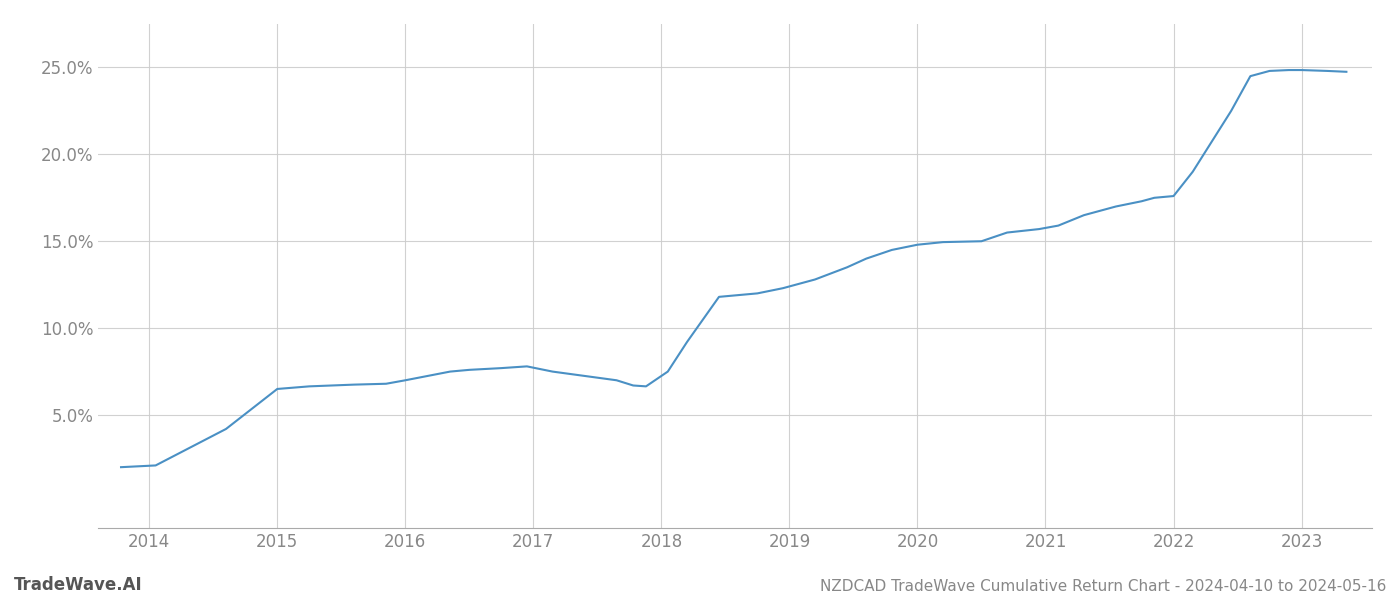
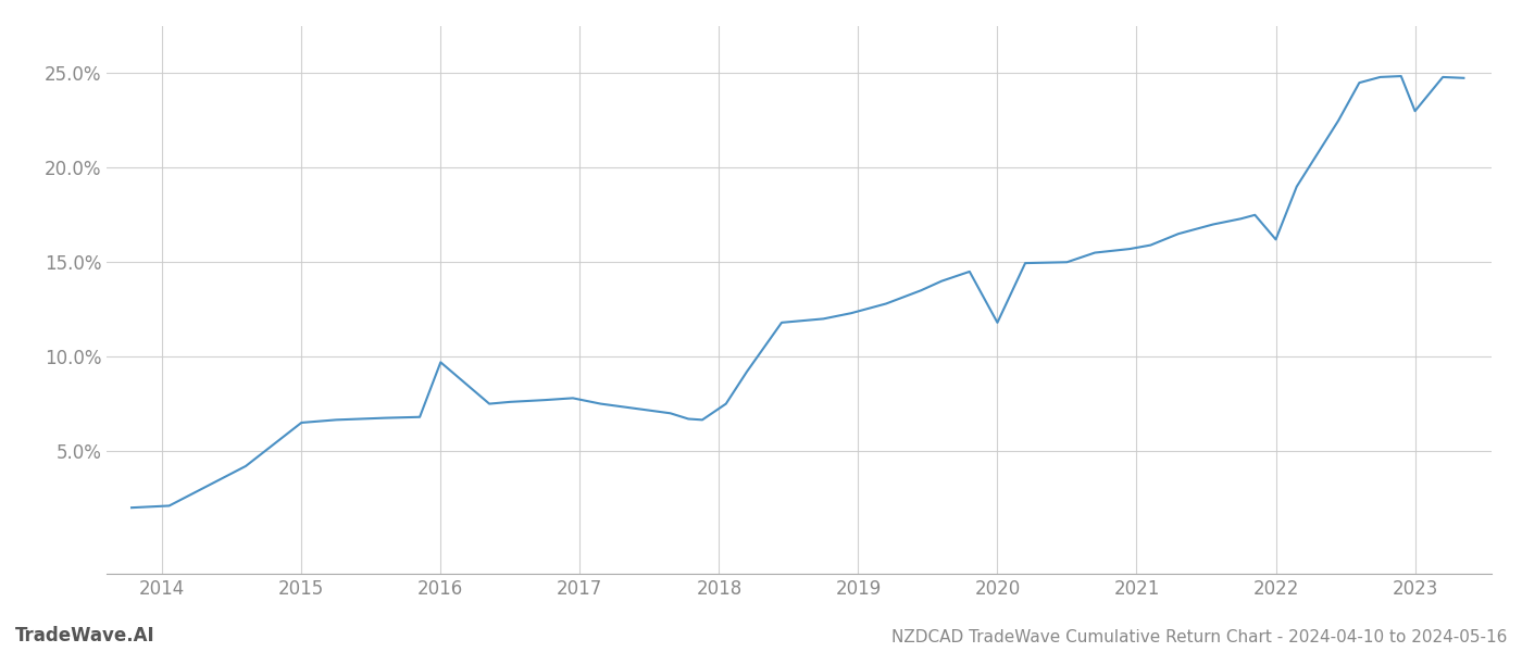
2016: 7.0% -> 9.7%
2020: 14.8% -> 11.8%
2022: 17.6% -> 16.2%
2023: 24.9% -> 23.0%
